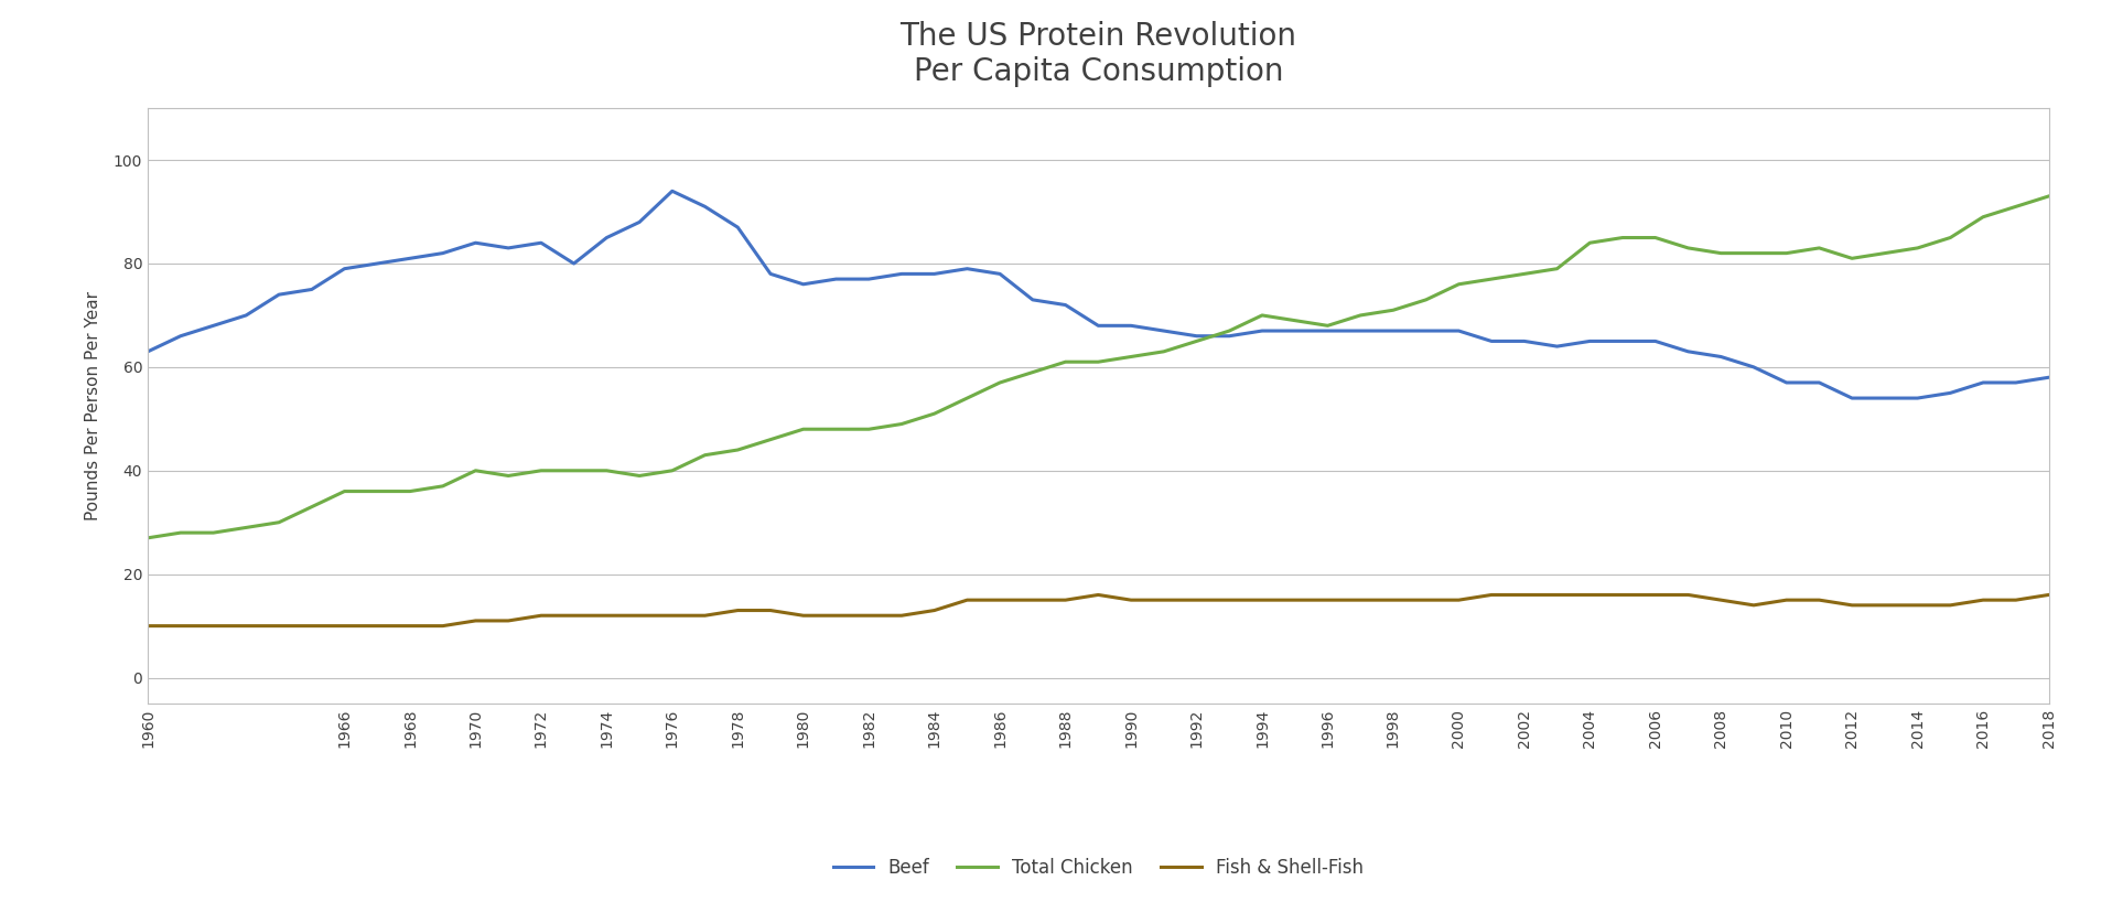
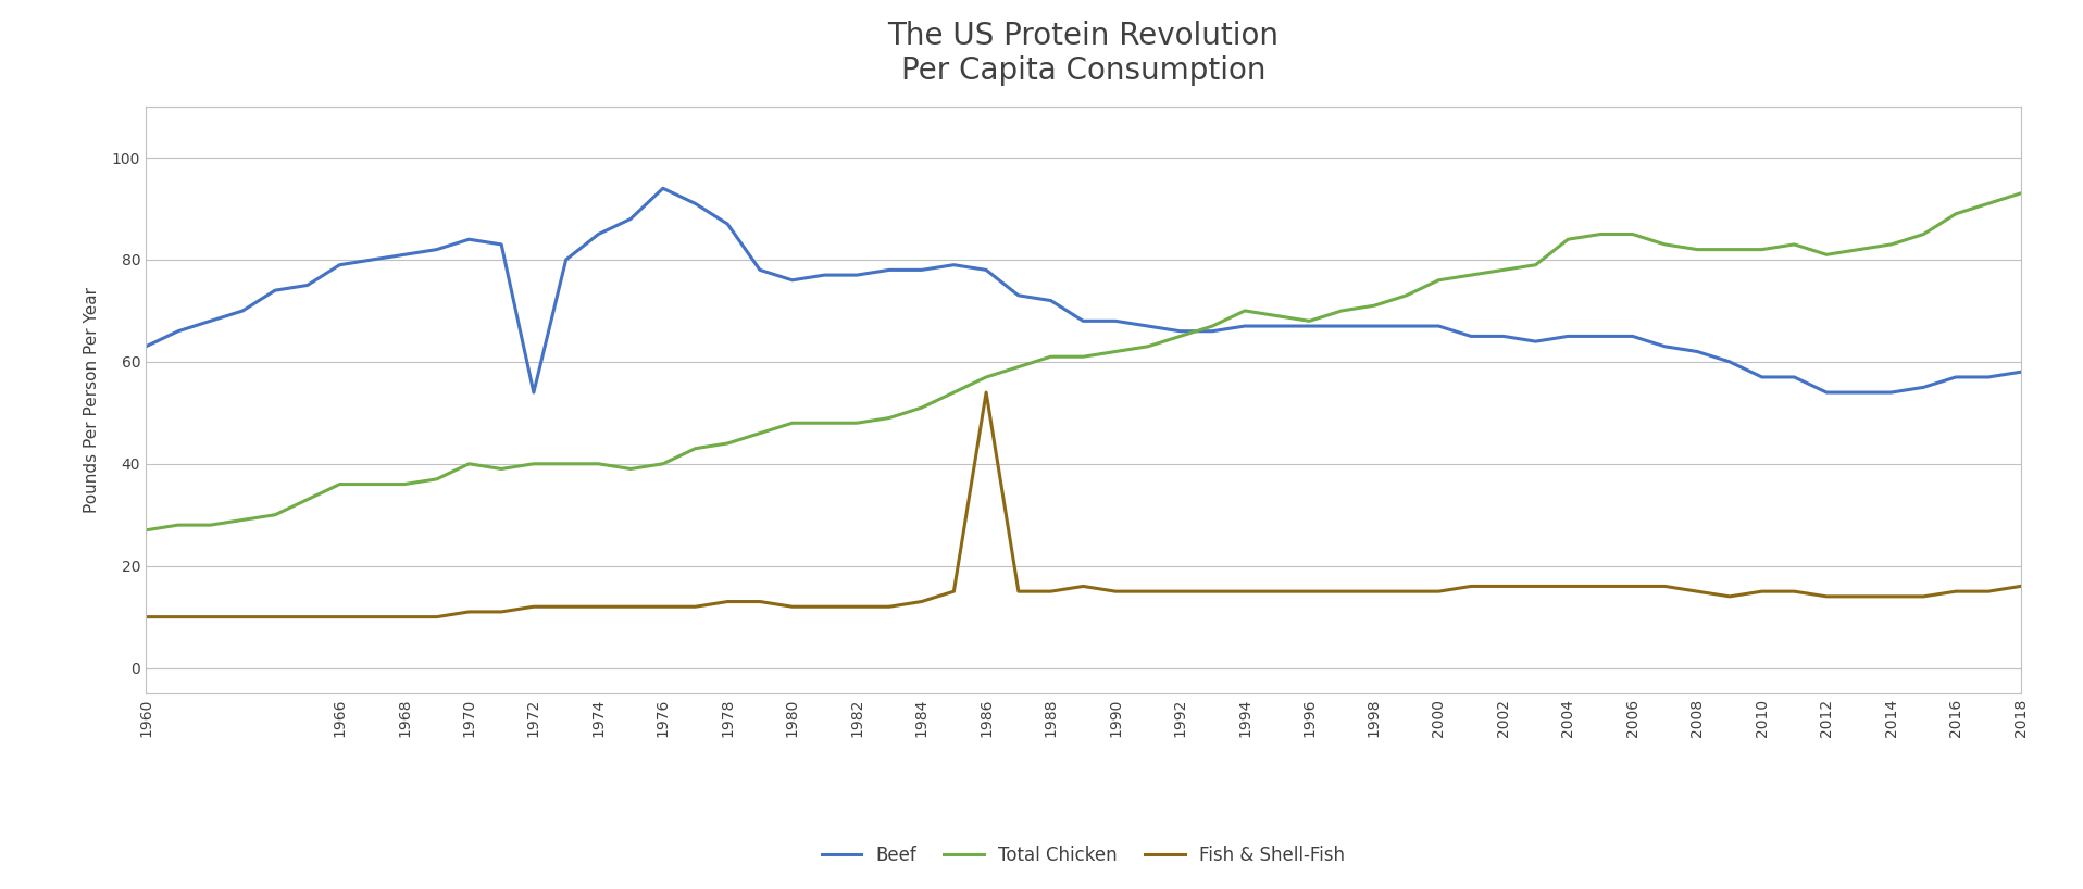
Beef/1972: 84 -> 54
Fish & Shell-Fish/1986: 15 -> 54
